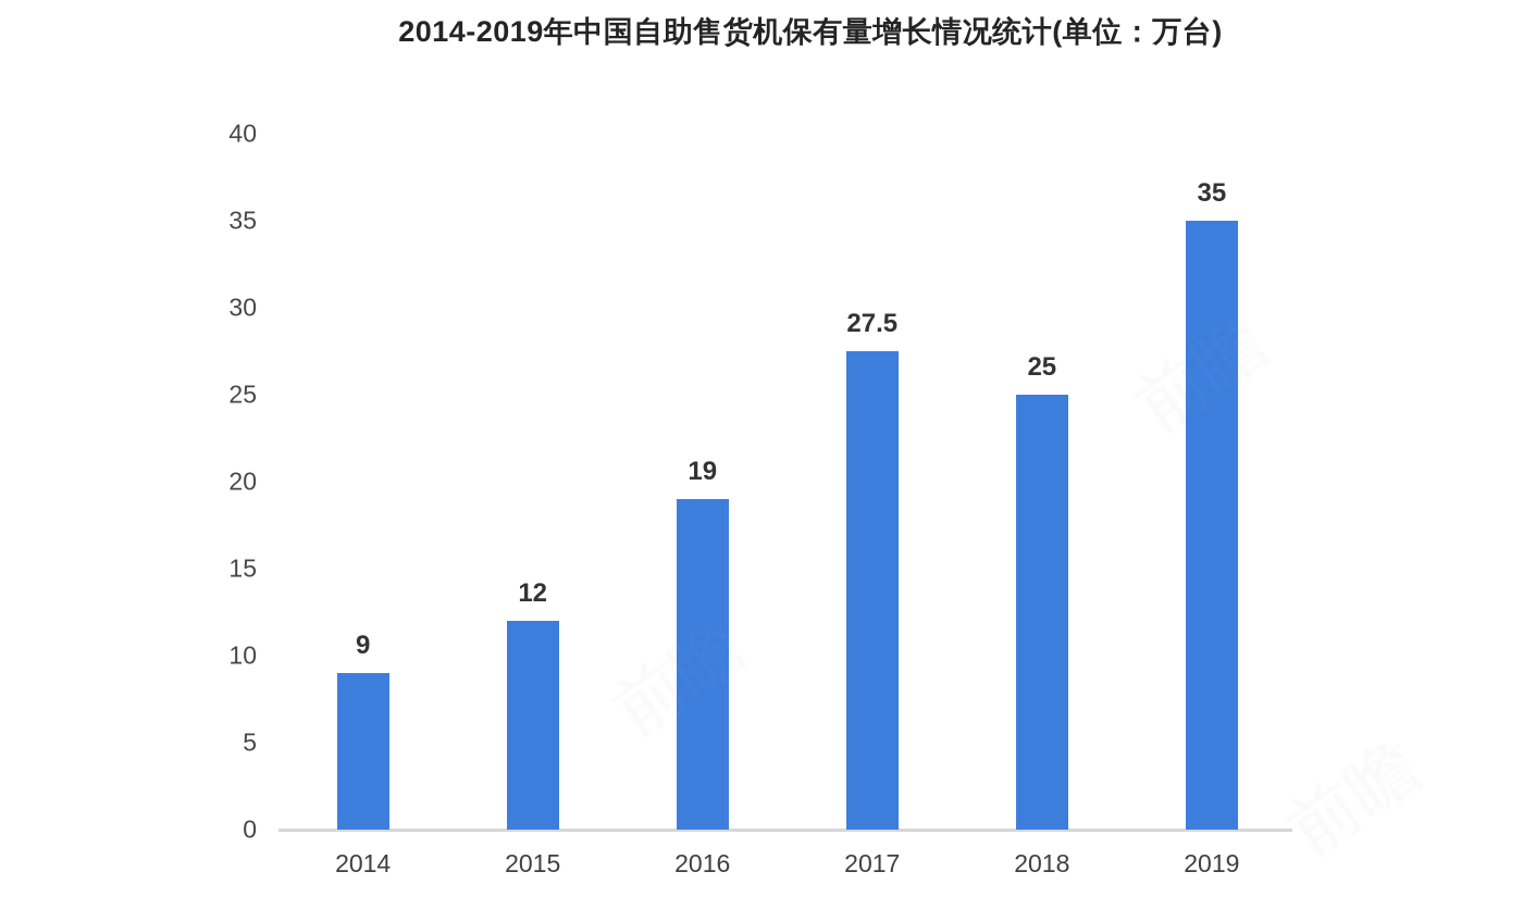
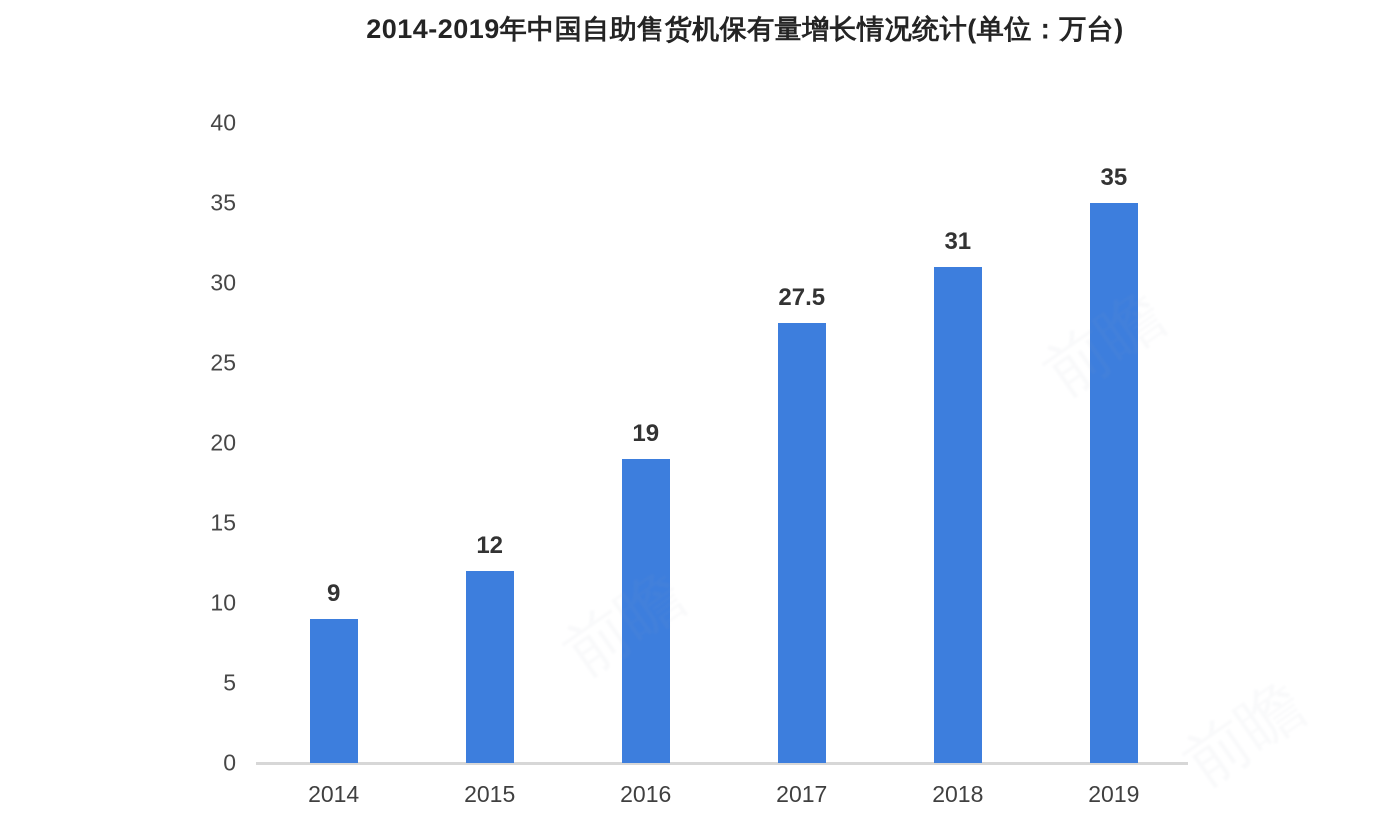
2018: 25 -> 31
